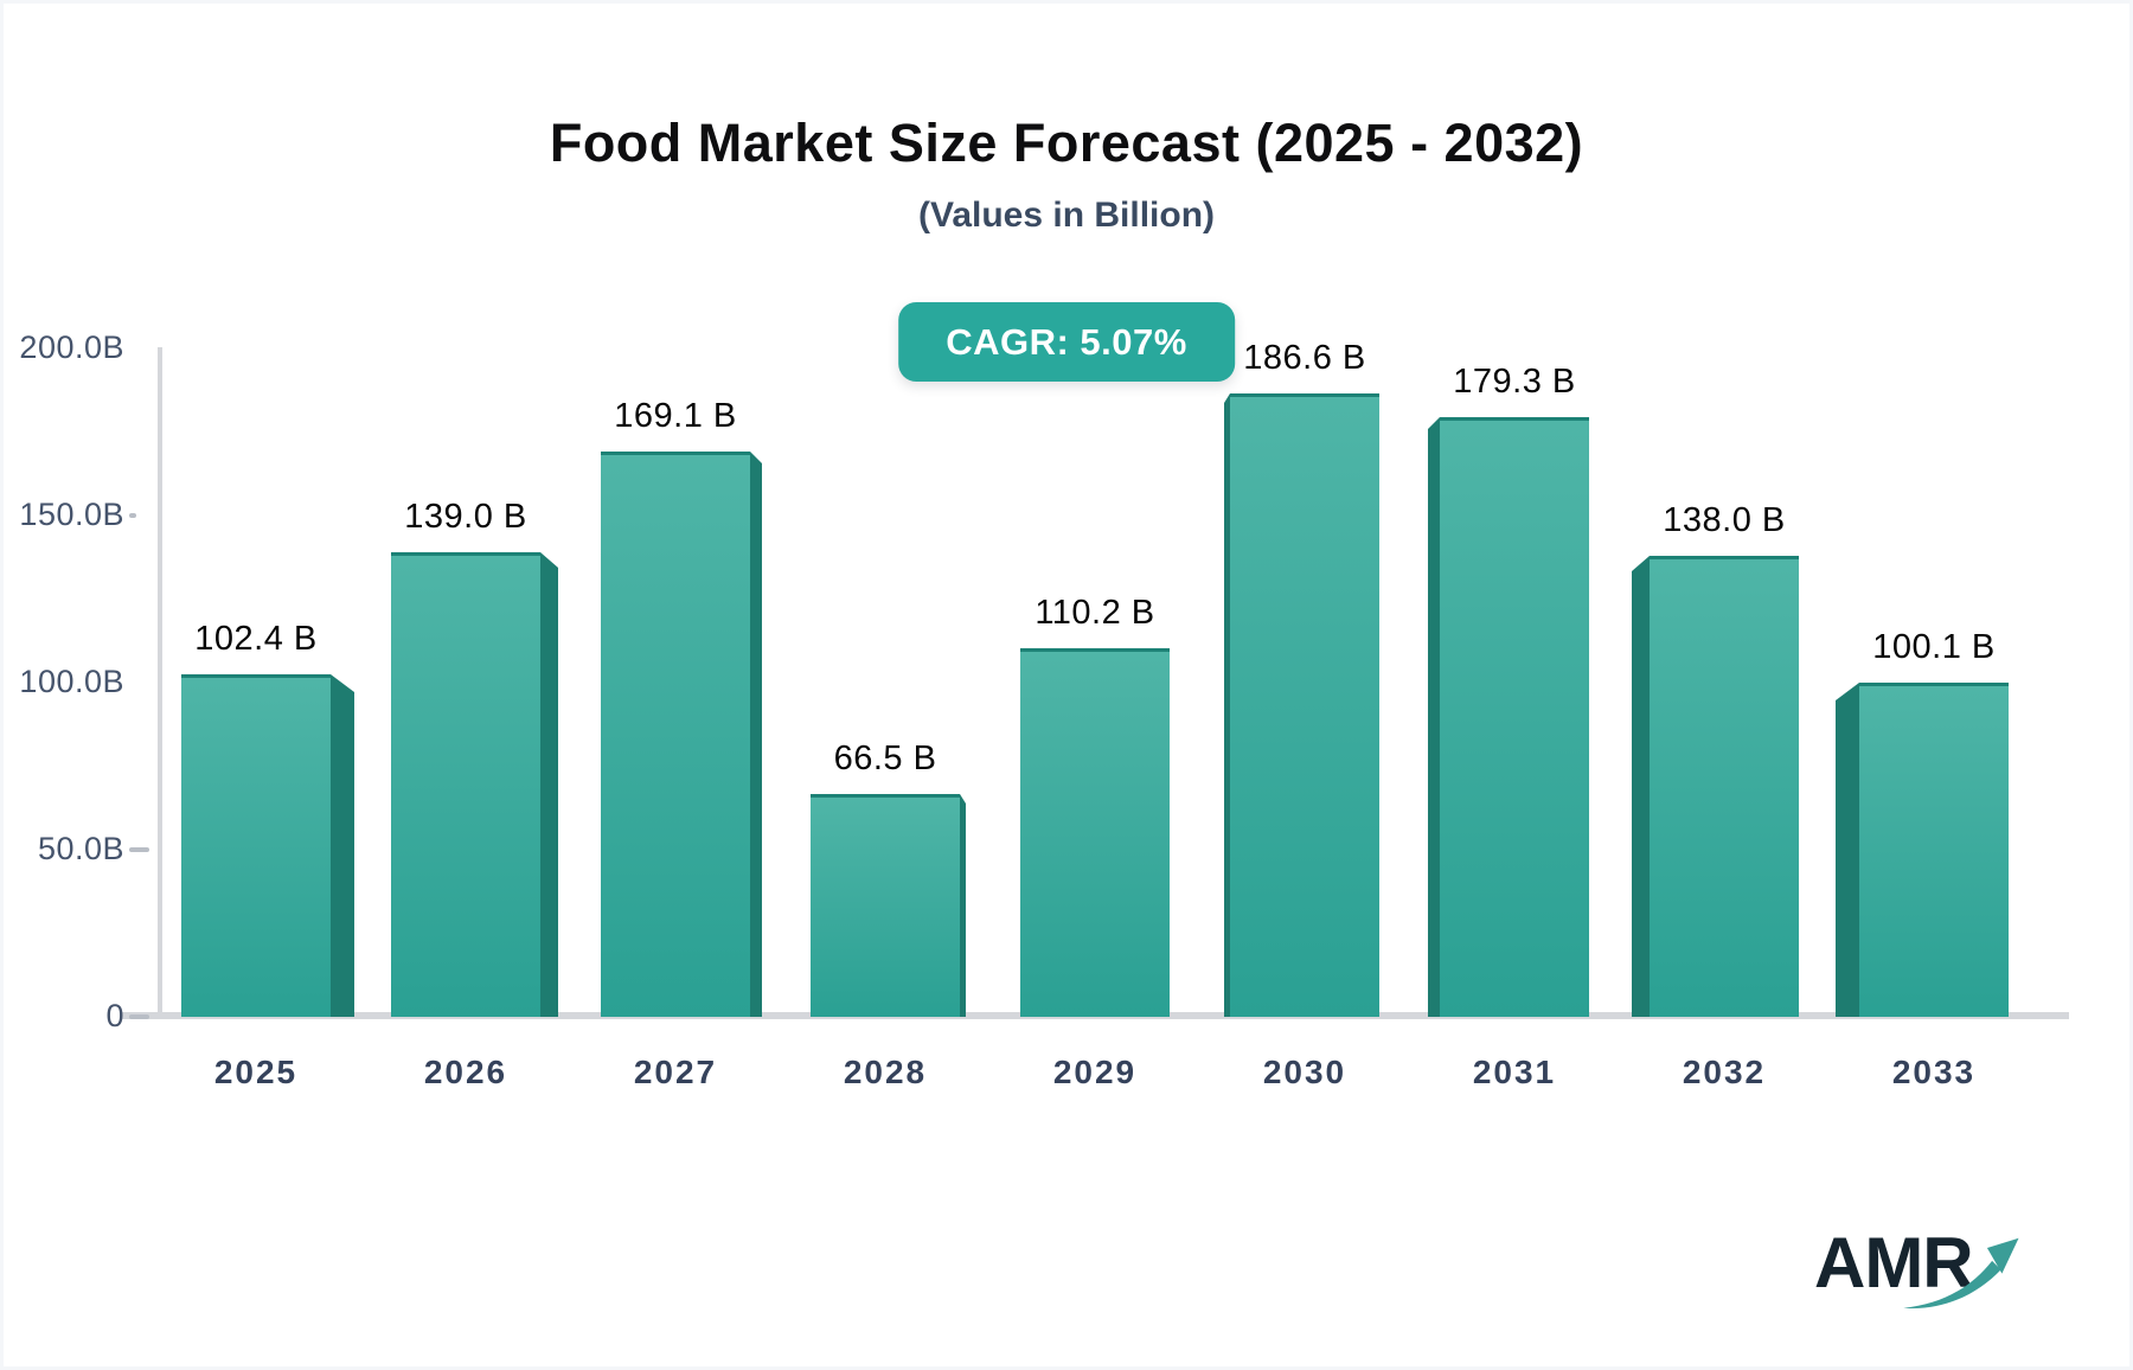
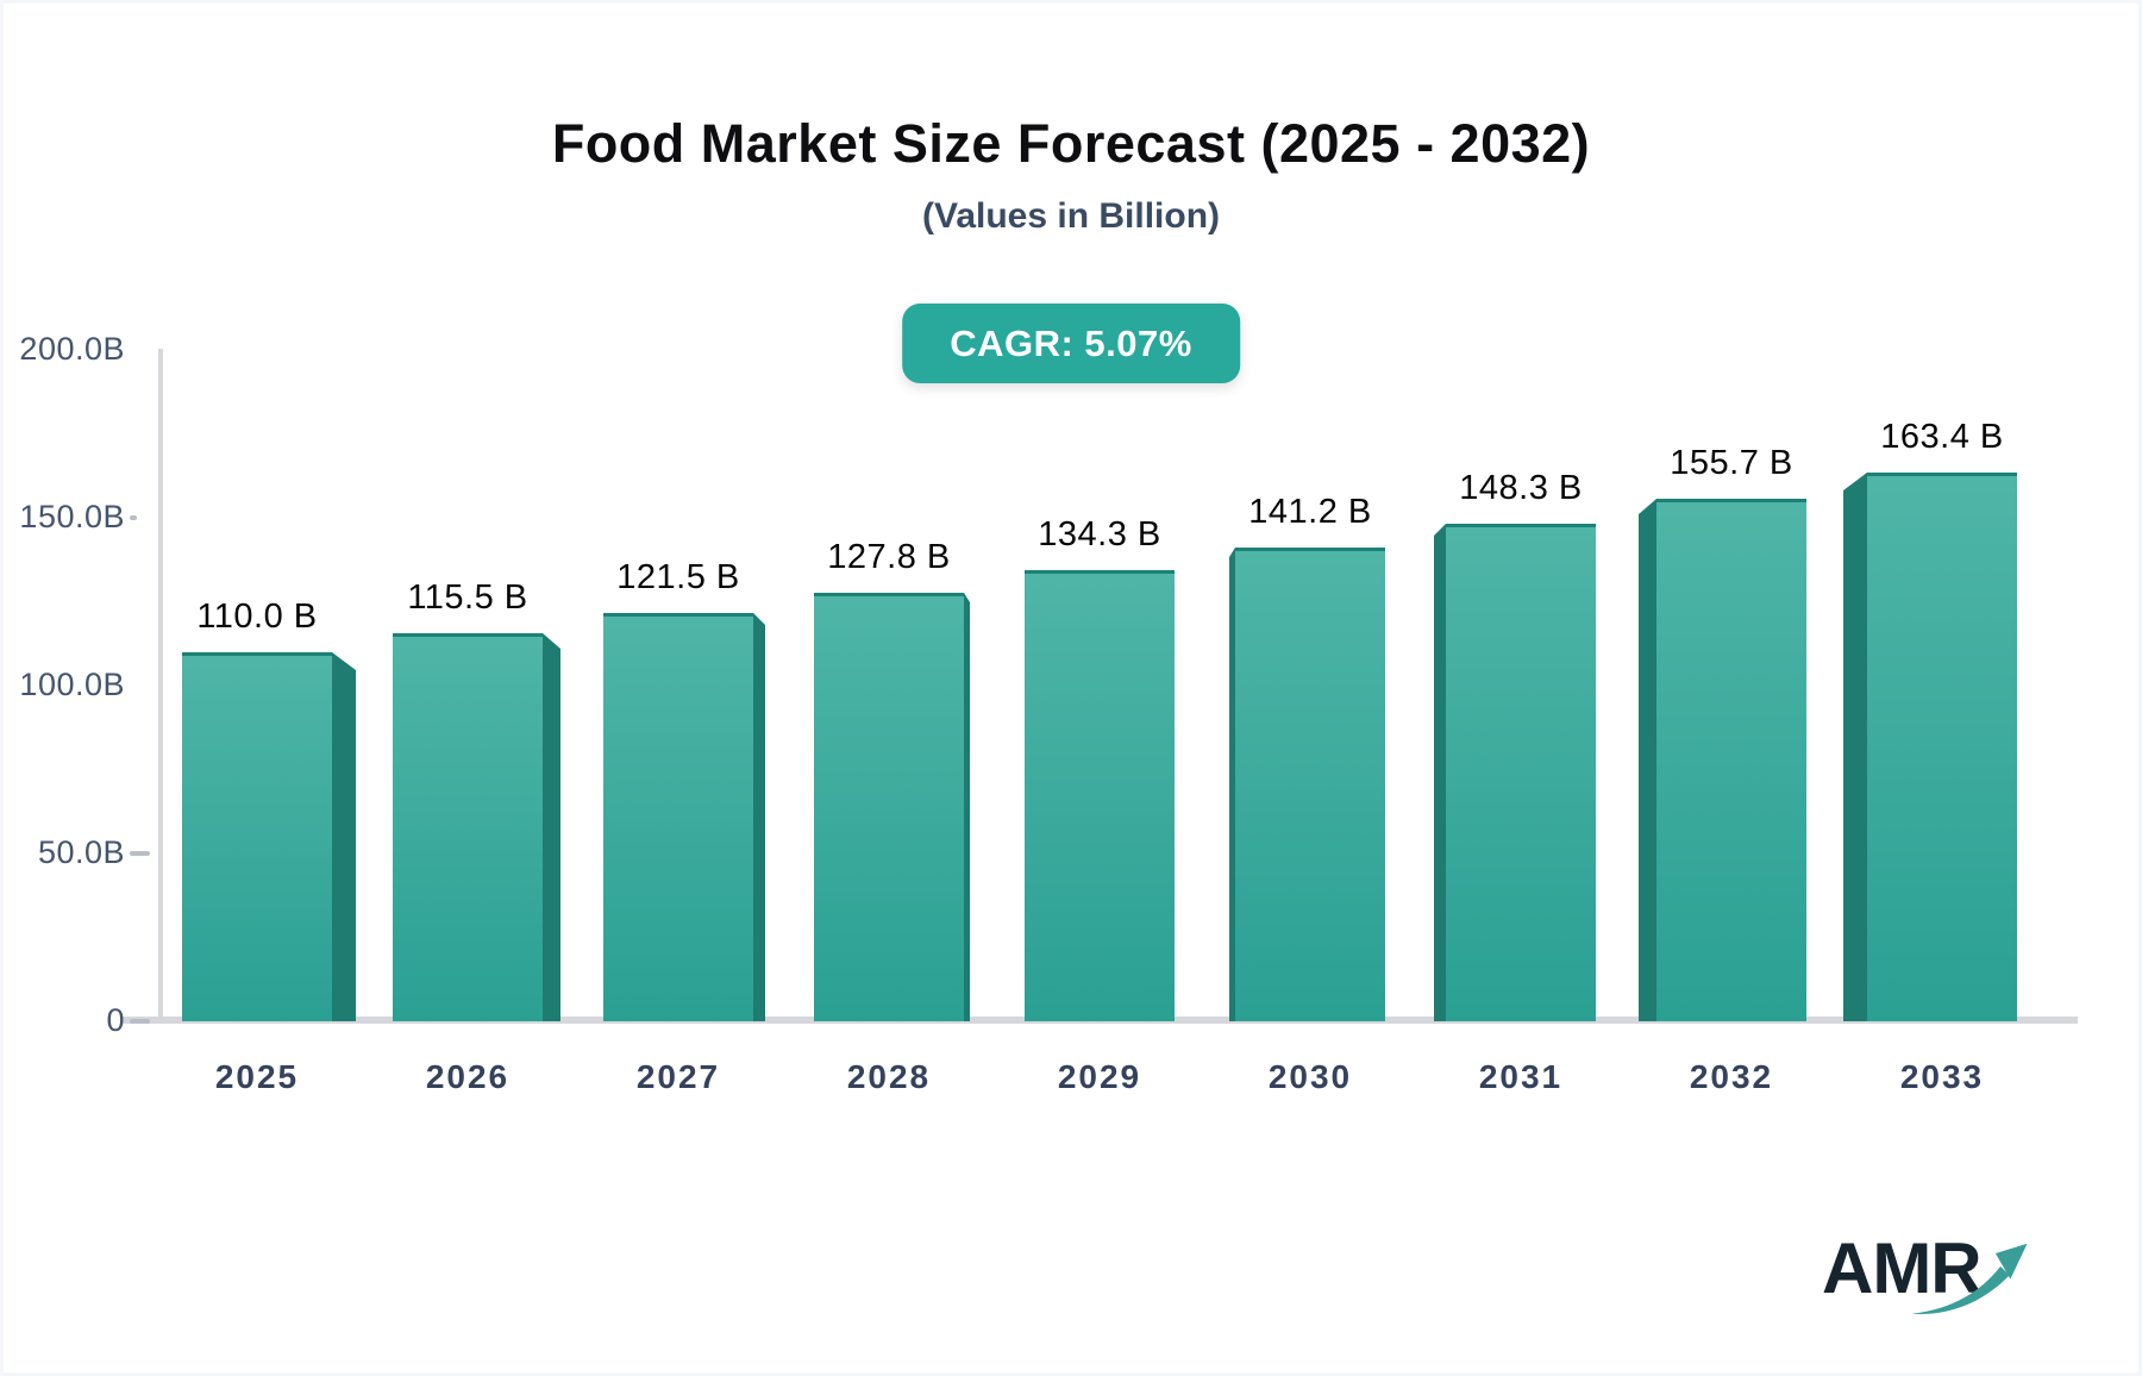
2025: 102.4 -> 110.0
2026: 139.0 -> 115.5
2027: 169.1 -> 121.5
2028: 66.5 -> 127.8
2029: 110.2 -> 134.3
2030: 186.6 -> 141.2
2031: 179.3 -> 148.3
2032: 138.0 -> 155.7
2033: 100.1 -> 163.4
